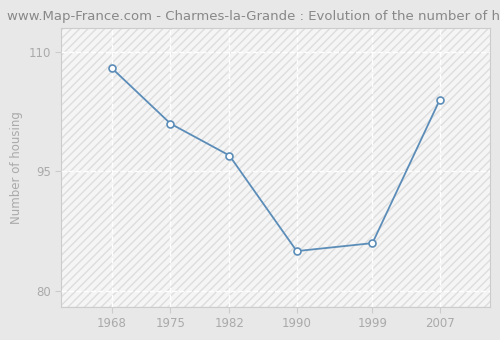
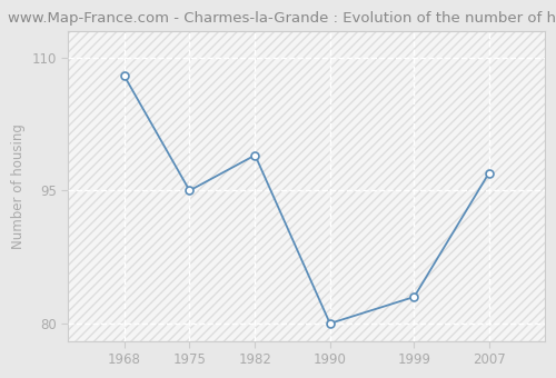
1975: 101 -> 95
1982: 97 -> 99
1990: 85 -> 80
1999: 86 -> 83
2007: 104 -> 97
